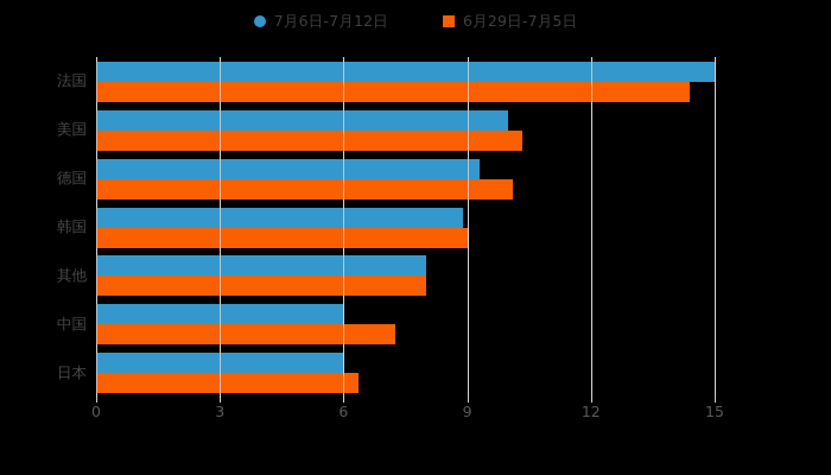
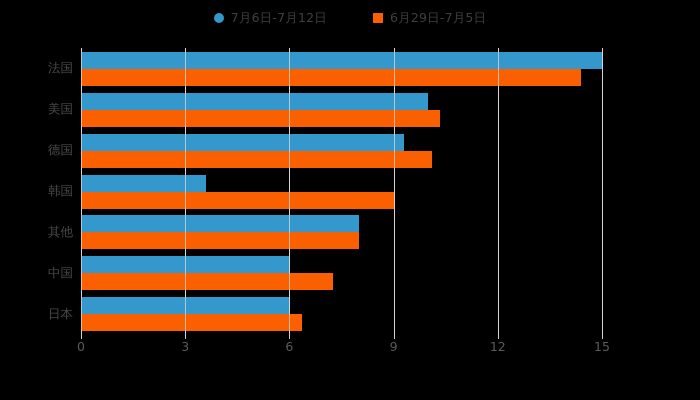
7月6日-7月12日/韩国: 8.9 -> 3.6
